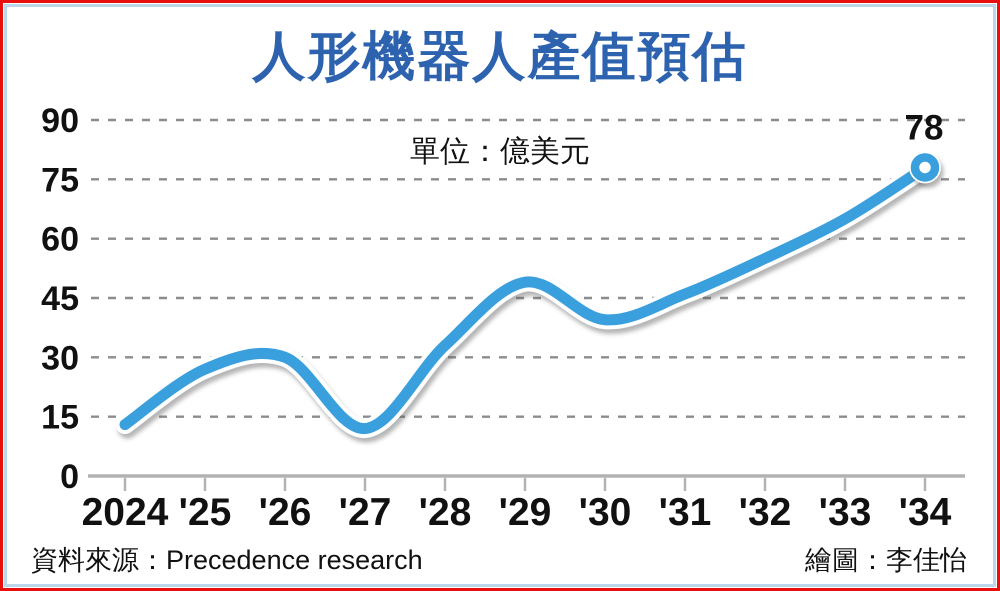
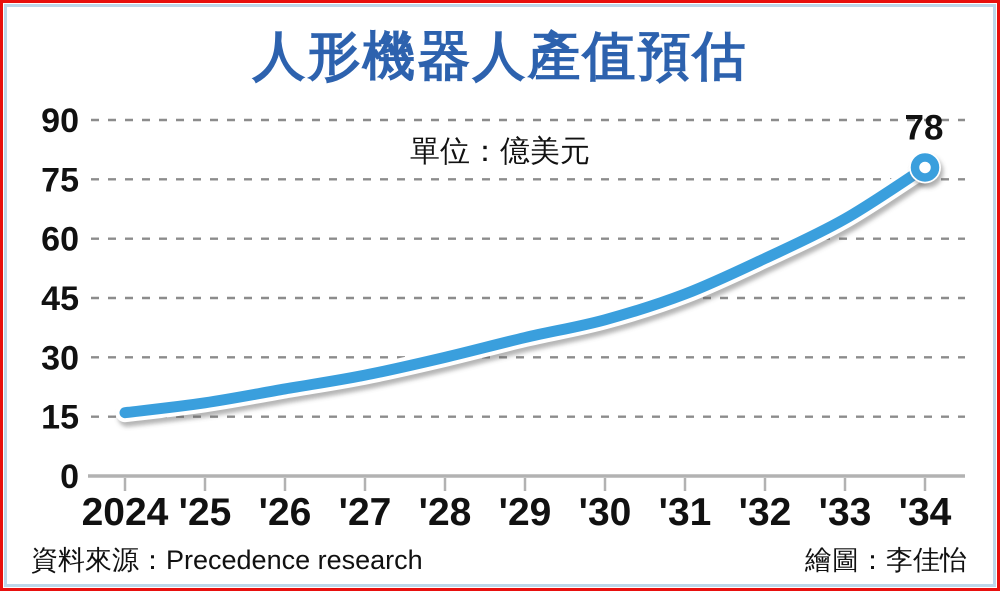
2024: 13 -> 16
'25: 27 -> 18
'26: 30 -> 22
'27: 12 -> 26
'28: 33 -> 30
'29: 49 -> 35
